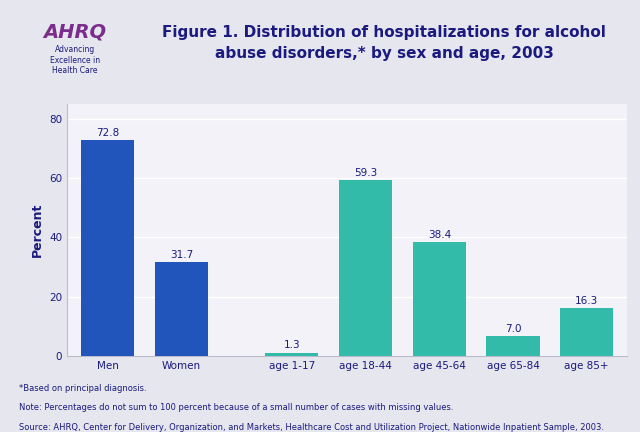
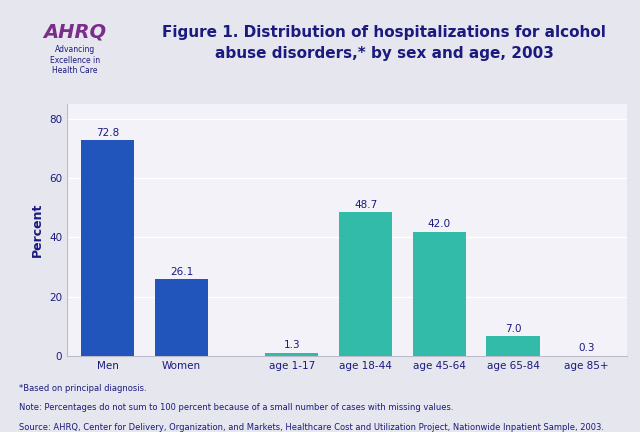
Women: 31.7 -> 26.1
age 18-44: 59.3 -> 48.7
age 45-64: 38.4 -> 42.0
age 85+: 16.3 -> 0.3
